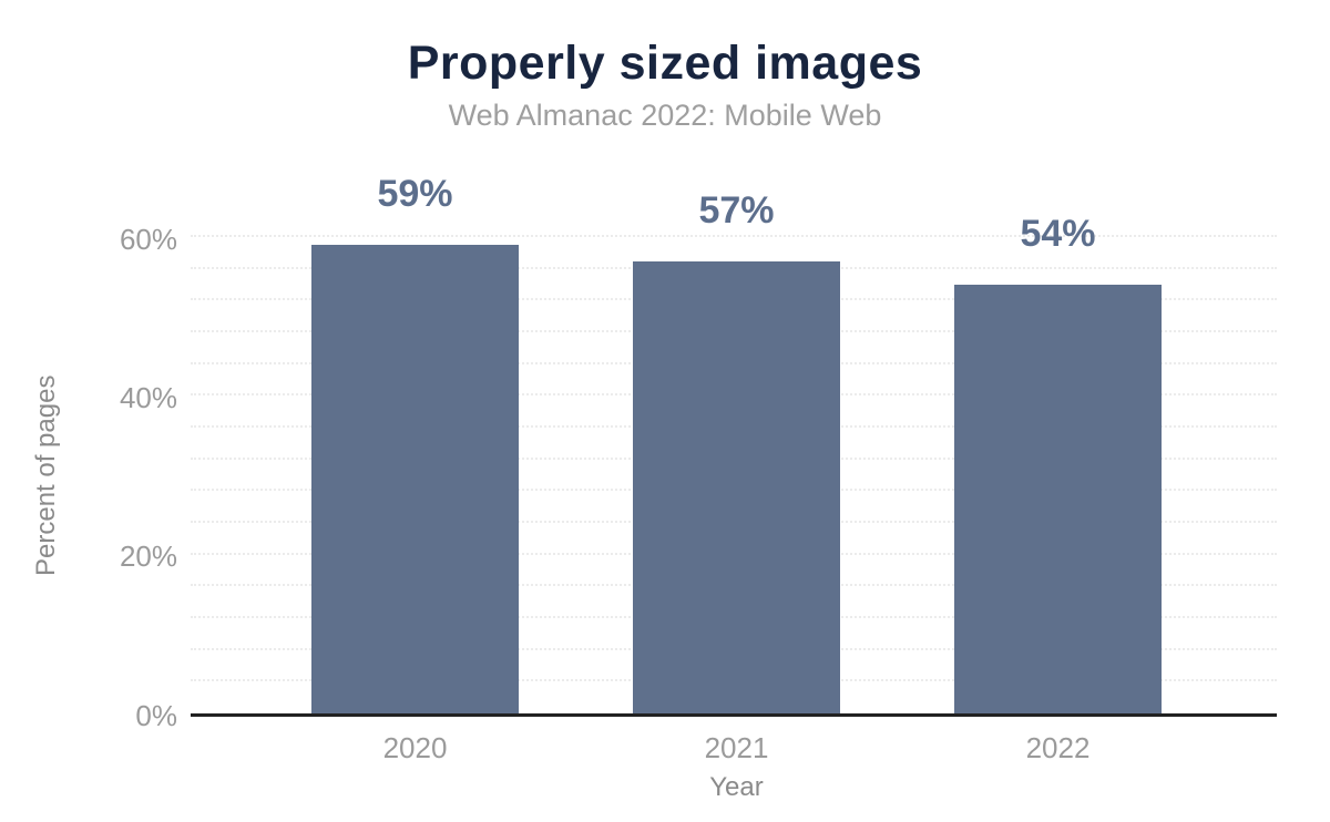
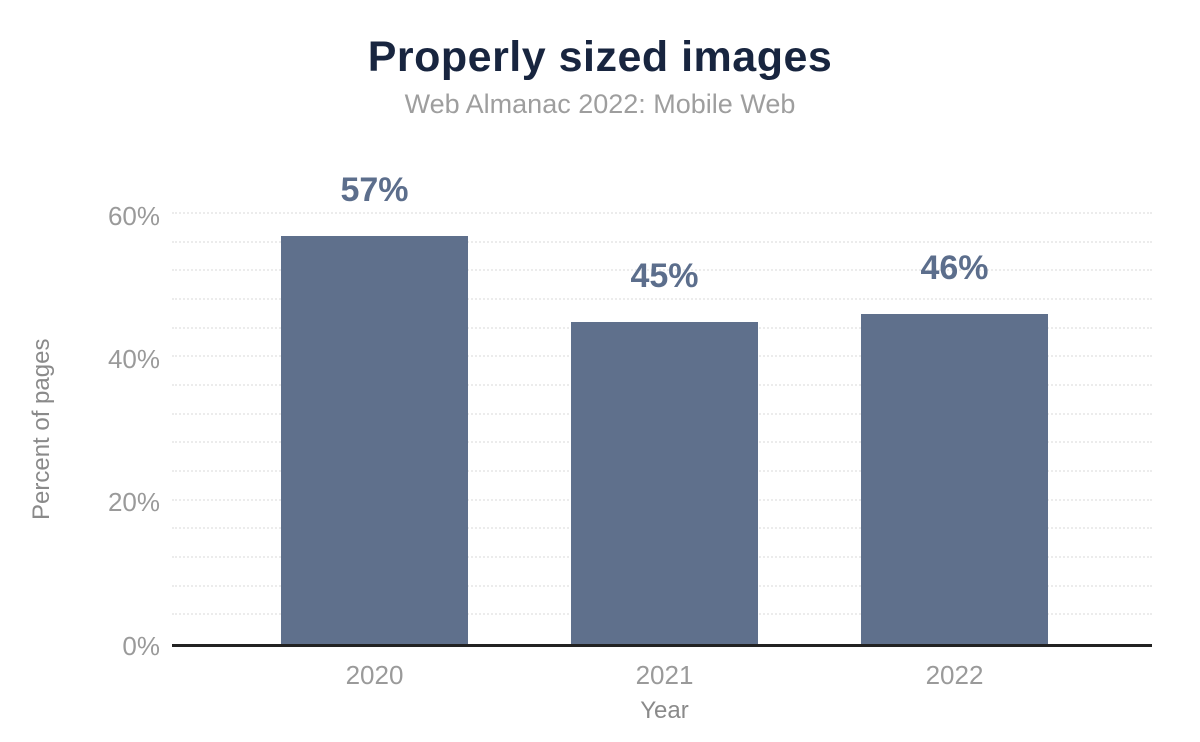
2020: 59% -> 57%
2021: 57% -> 45%
2022: 54% -> 46%
